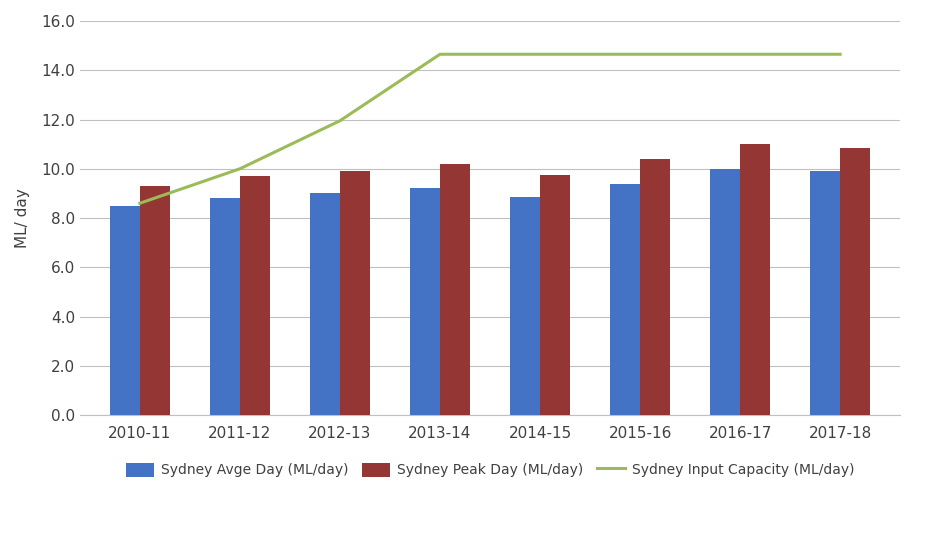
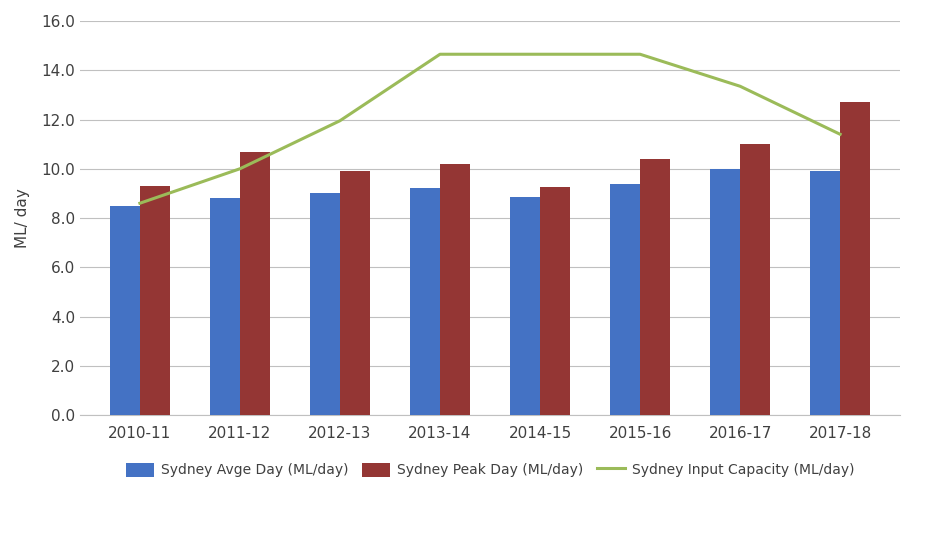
Sydney Peak Day (ML/day)/2011-12: 9.70 -> 10.70
Sydney Peak Day (ML/day)/2014-15: 9.75 -> 9.25
Sydney Input Capacity (ML/day)/2016-17: 14.65 -> 13.35
Sydney Input Capacity (ML/day)/2017-18: 14.65 -> 11.40
Sydney Peak Day (ML/day)/2017-18: 10.85 -> 12.70
